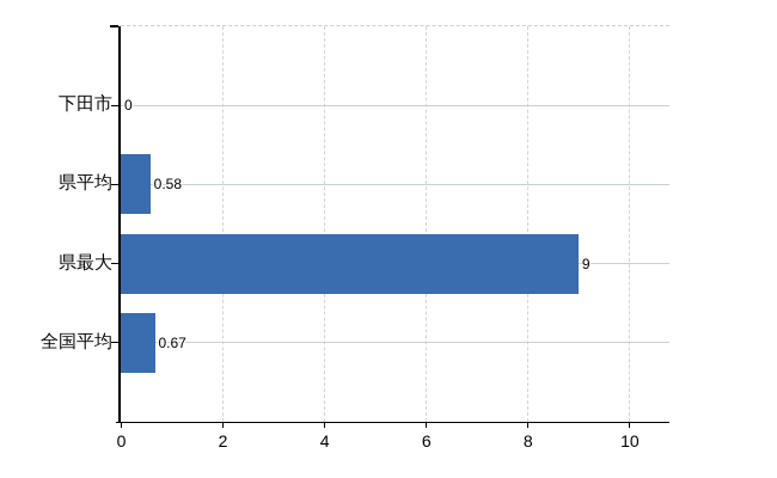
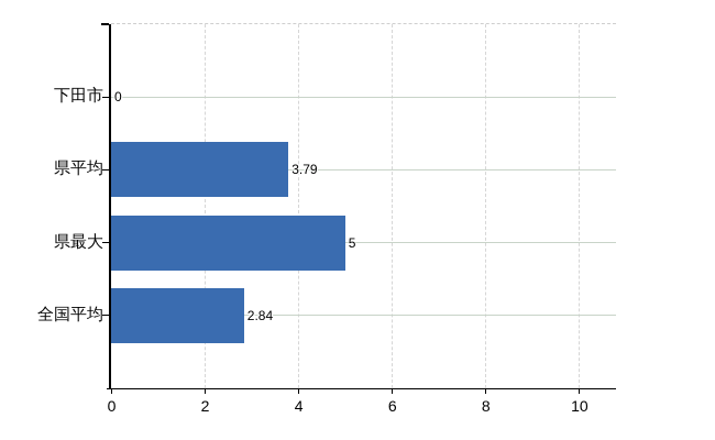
県平均: 0.58 -> 3.79
県最大: 9 -> 5
全国平均: 0.67 -> 2.84
